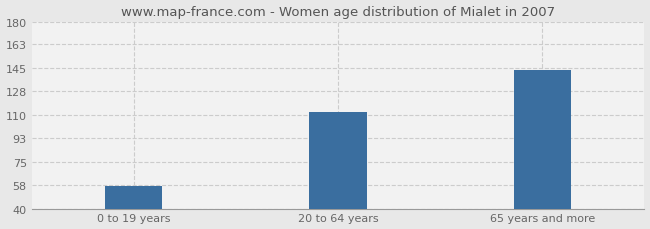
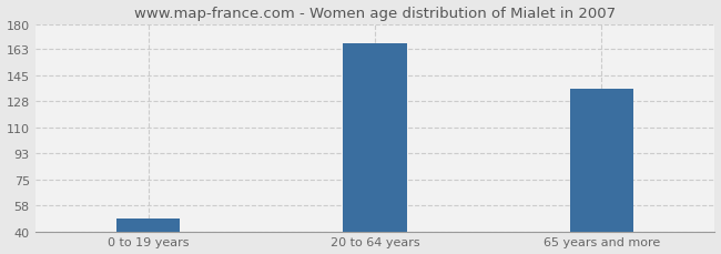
0 to 19 years: 57 -> 49
20 to 64 years: 112 -> 167
65 years and more: 144 -> 136
